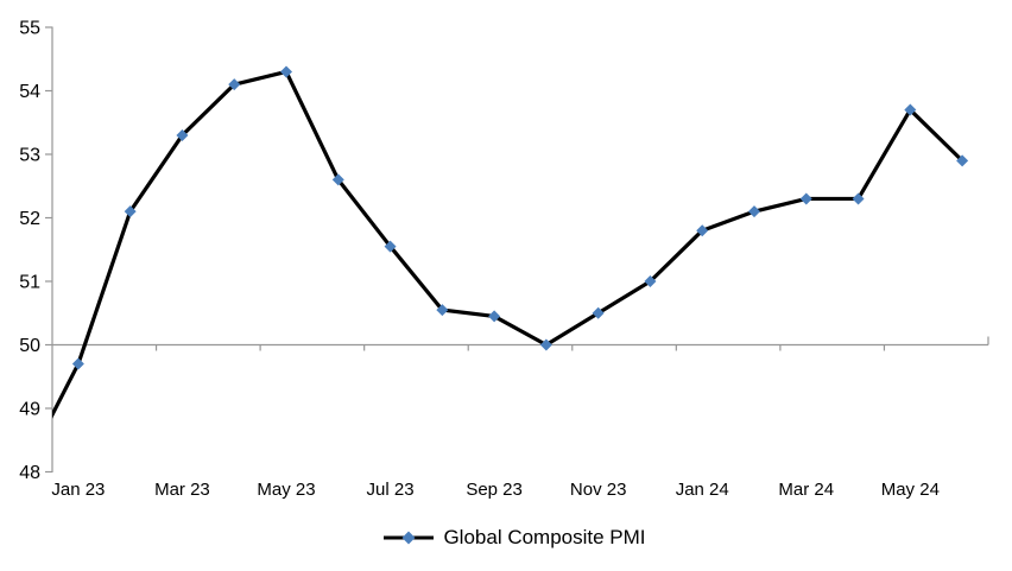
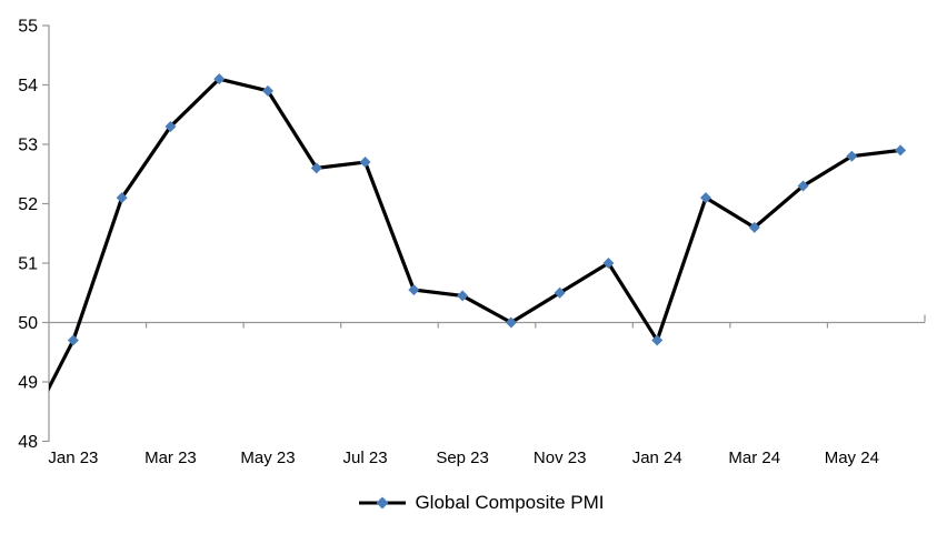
May 23: 54.3 -> 53.9
Jul 23: 51.5 -> 52.7
Jan 24: 51.8 -> 49.7
Mar 24: 52.3 -> 51.6
May 24: 53.7 -> 52.8
